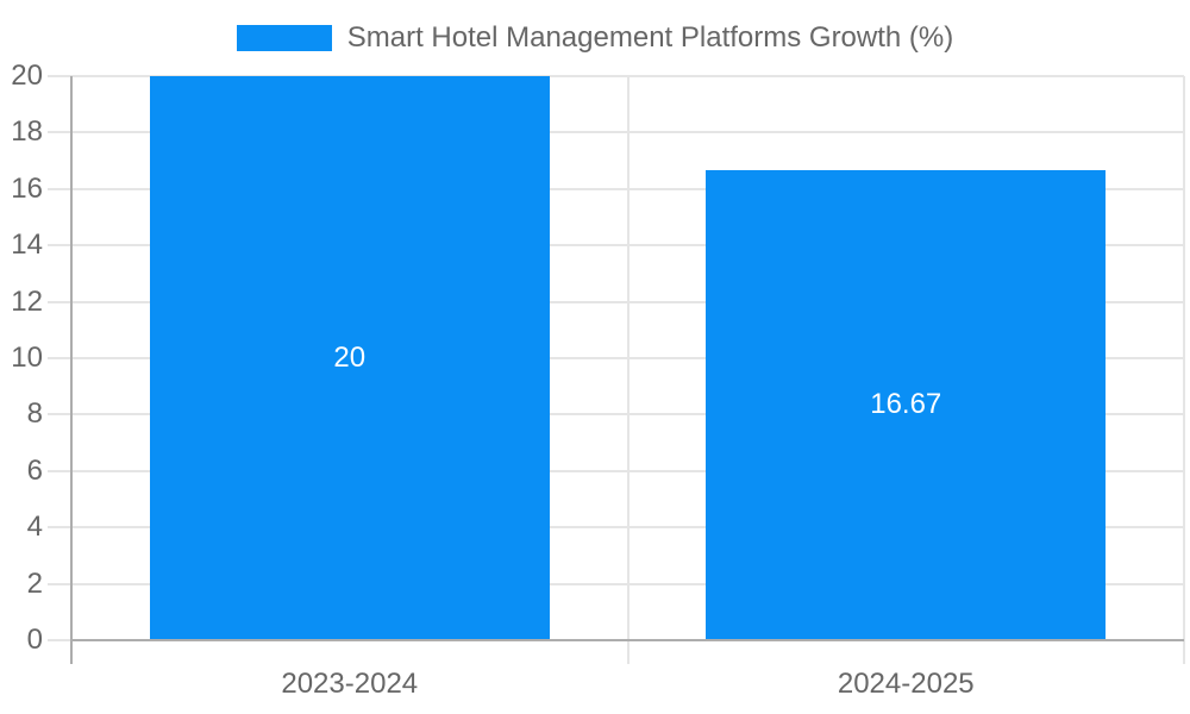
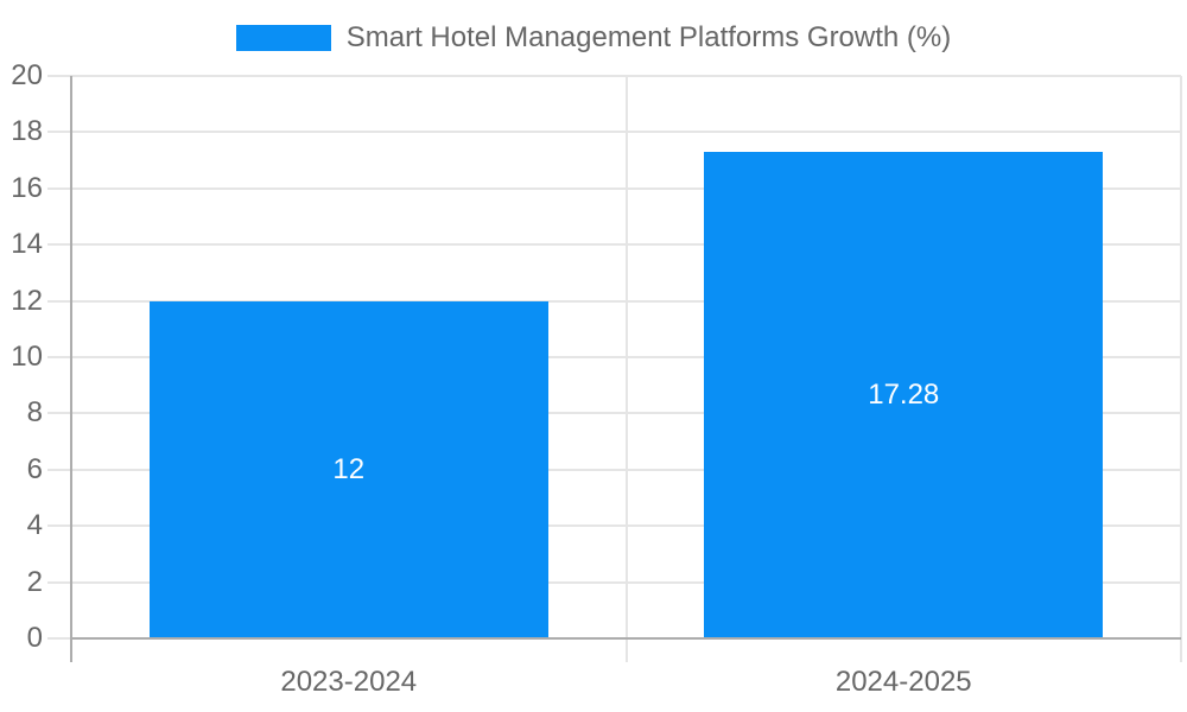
2023-2024: 20 -> 12
2024-2025: 16.67 -> 17.28
